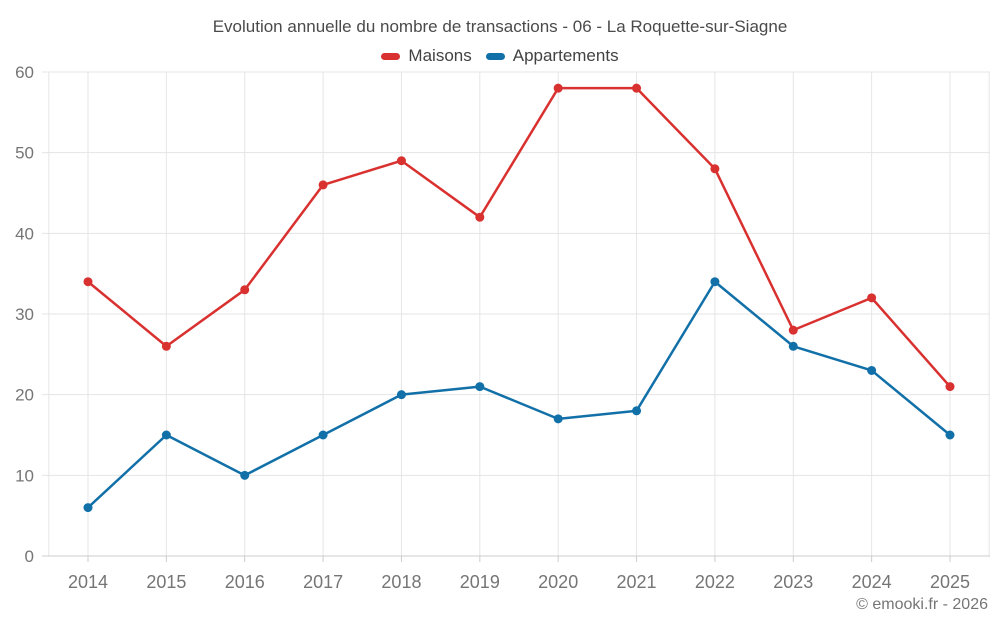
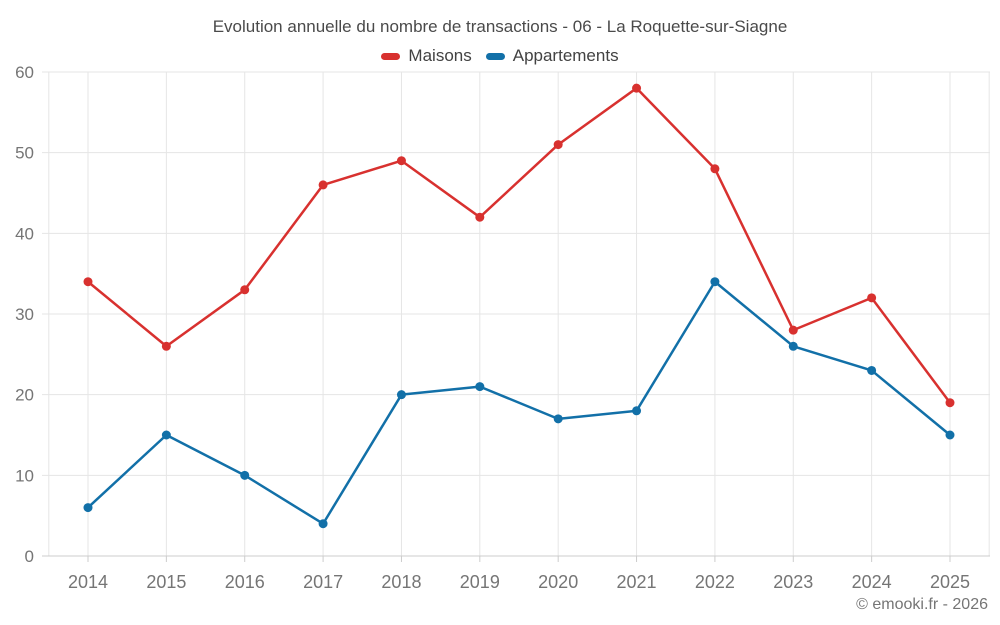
Appartements/2017: 15 -> 4
Maisons/2020: 58 -> 51
Maisons/2025: 21 -> 19
